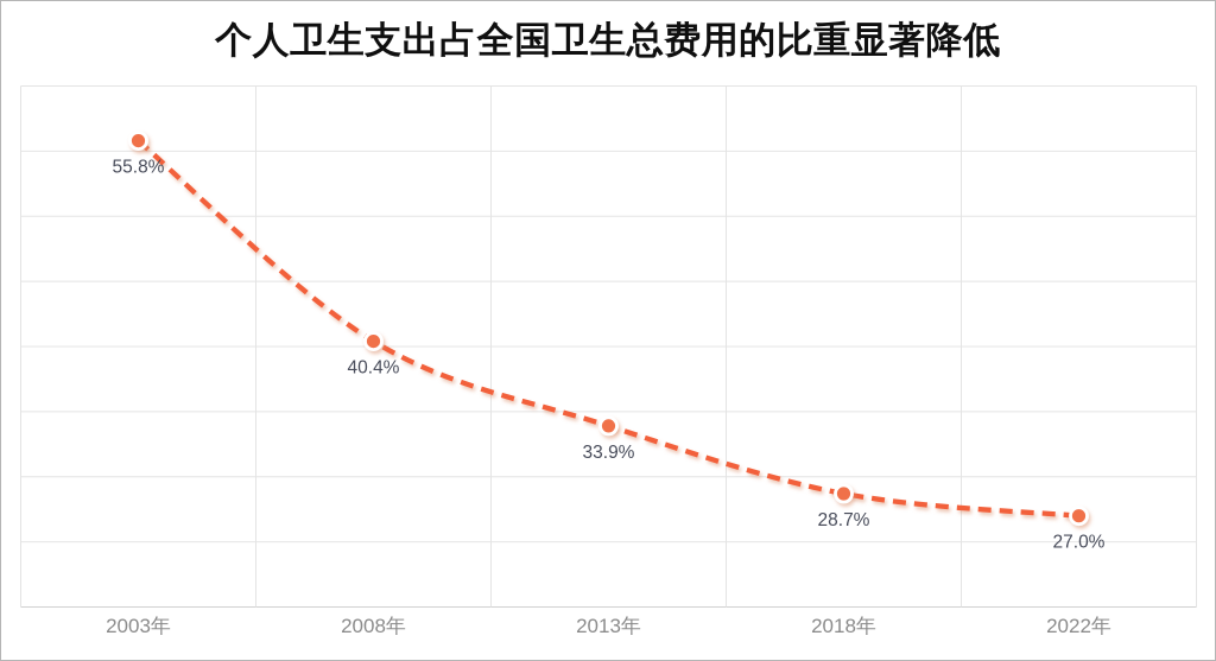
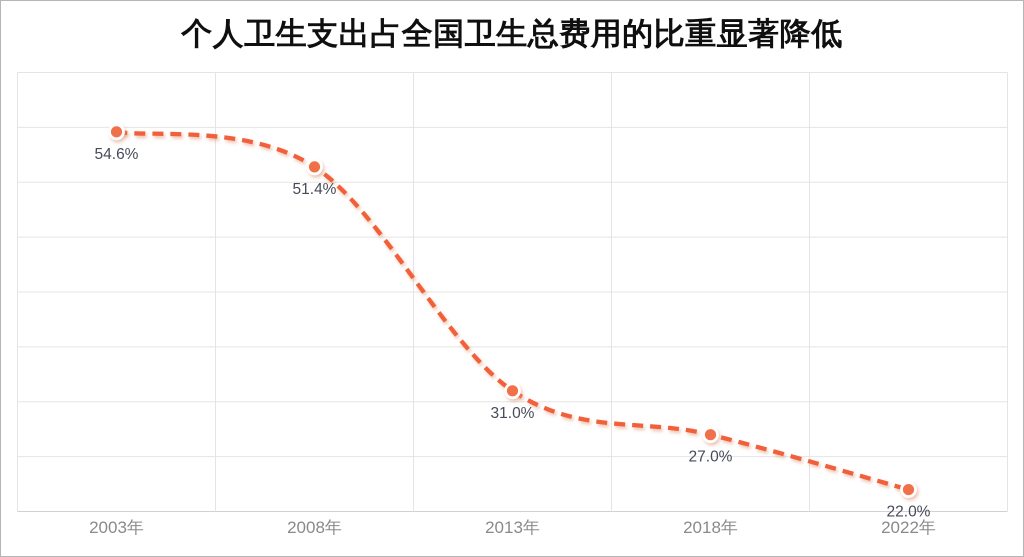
2003年: 55.8% -> 54.6%
2008年: 40.4% -> 51.4%
2013年: 33.9% -> 31.0%
2018年: 28.7% -> 27.0%
2022年: 27.0% -> 22.0%
